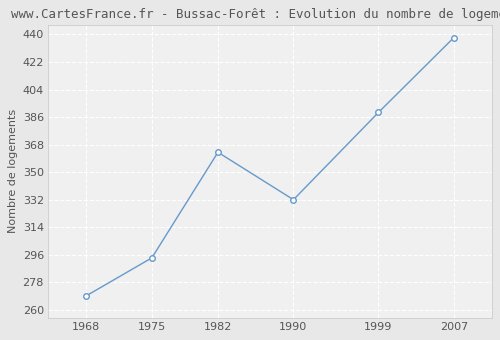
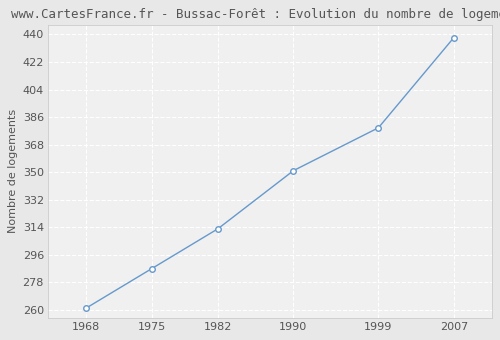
1968: 269 -> 261
1975: 294 -> 287
1982: 363 -> 313
1990: 332 -> 351
1999: 389 -> 379
